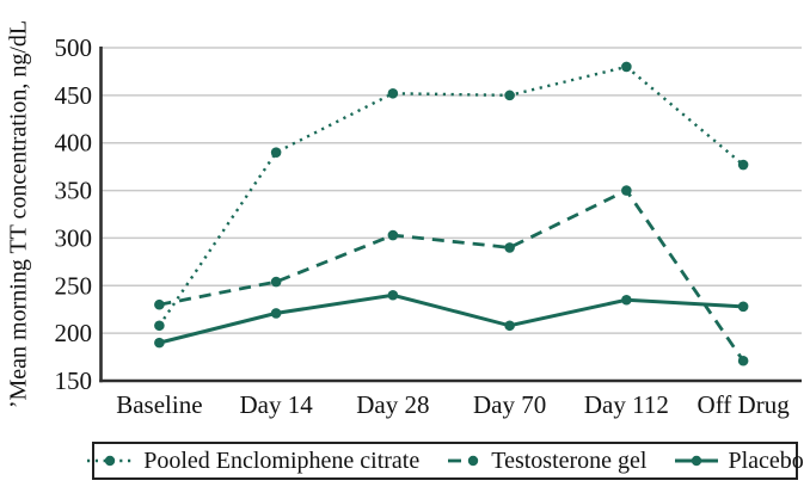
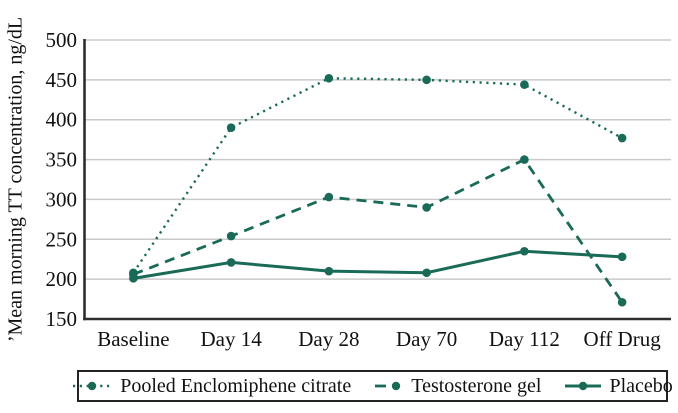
Testosterone gel/Baseline: 230 -> 210
Placebo/Baseline: 190 -> 200
Placebo/Day 28: 240 -> 210
Pooled Enclomiphene citrate/Day 112: 480 -> 440
